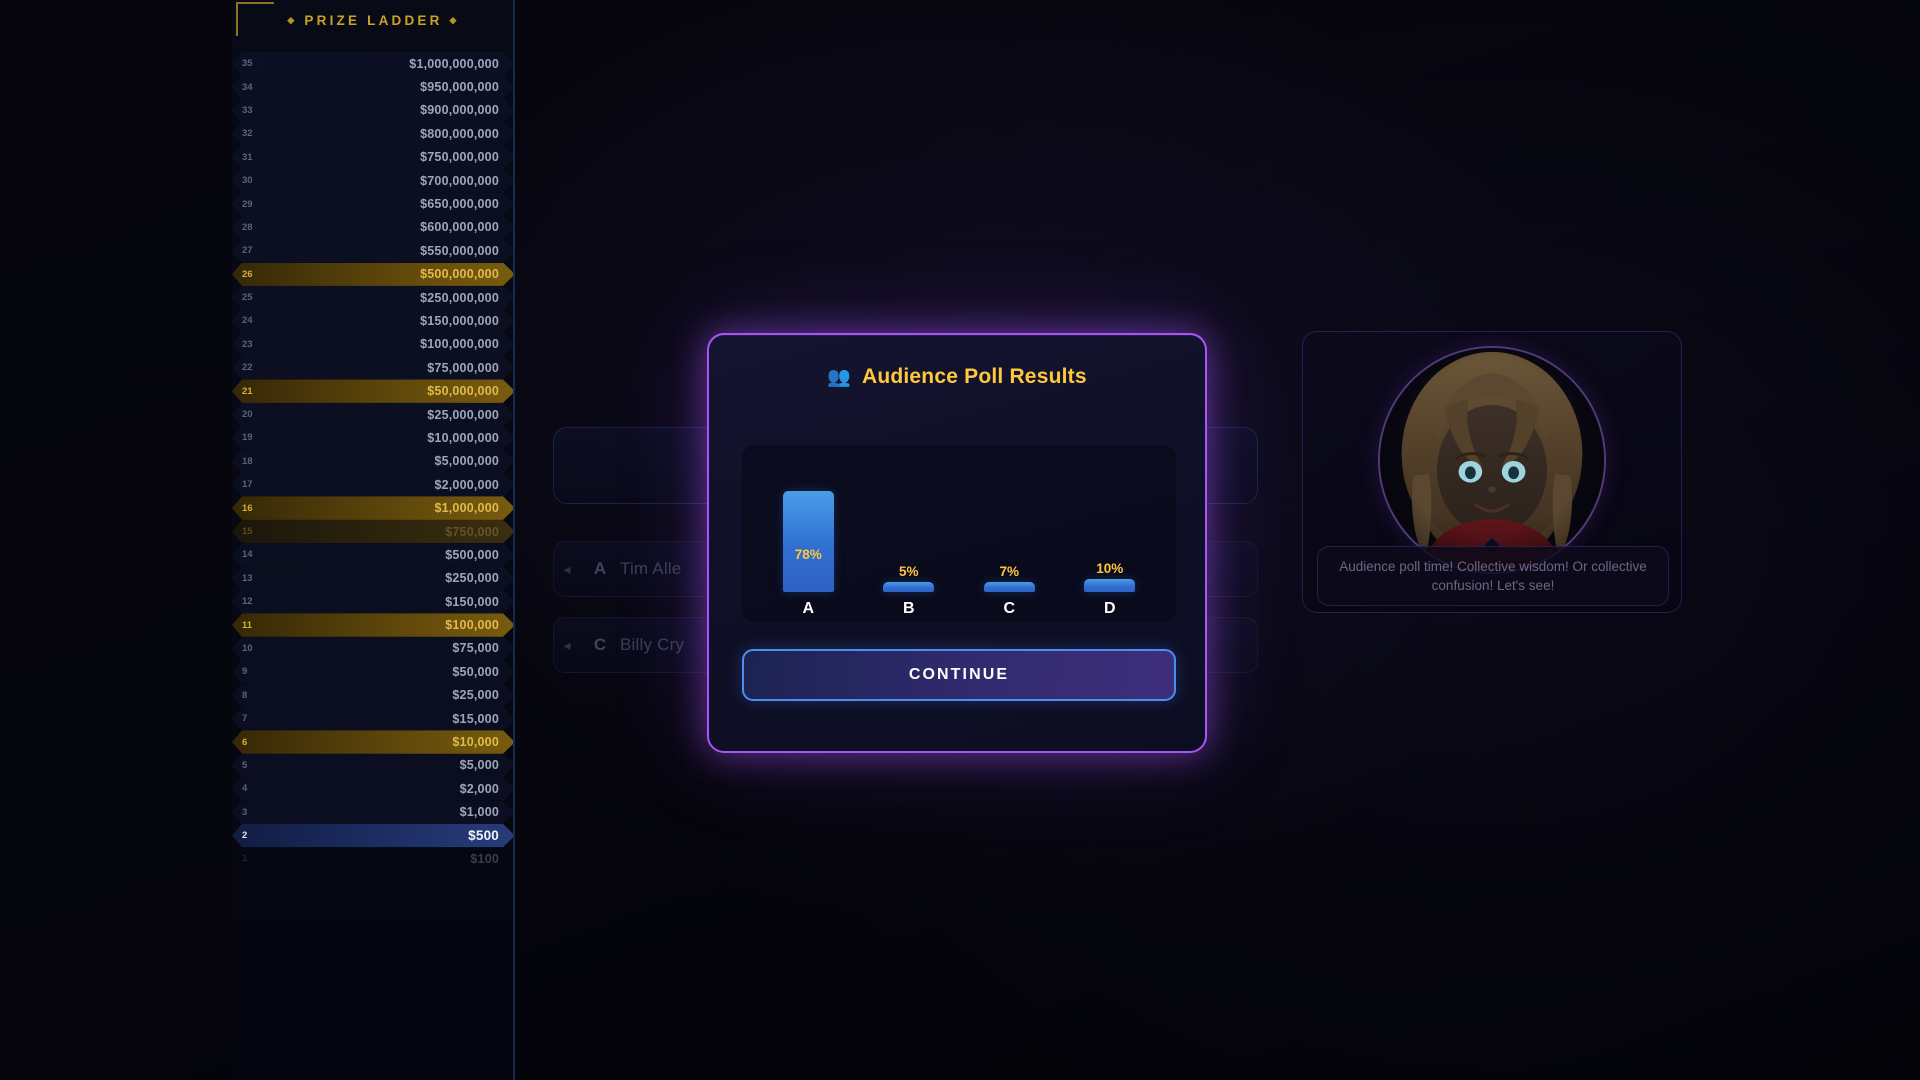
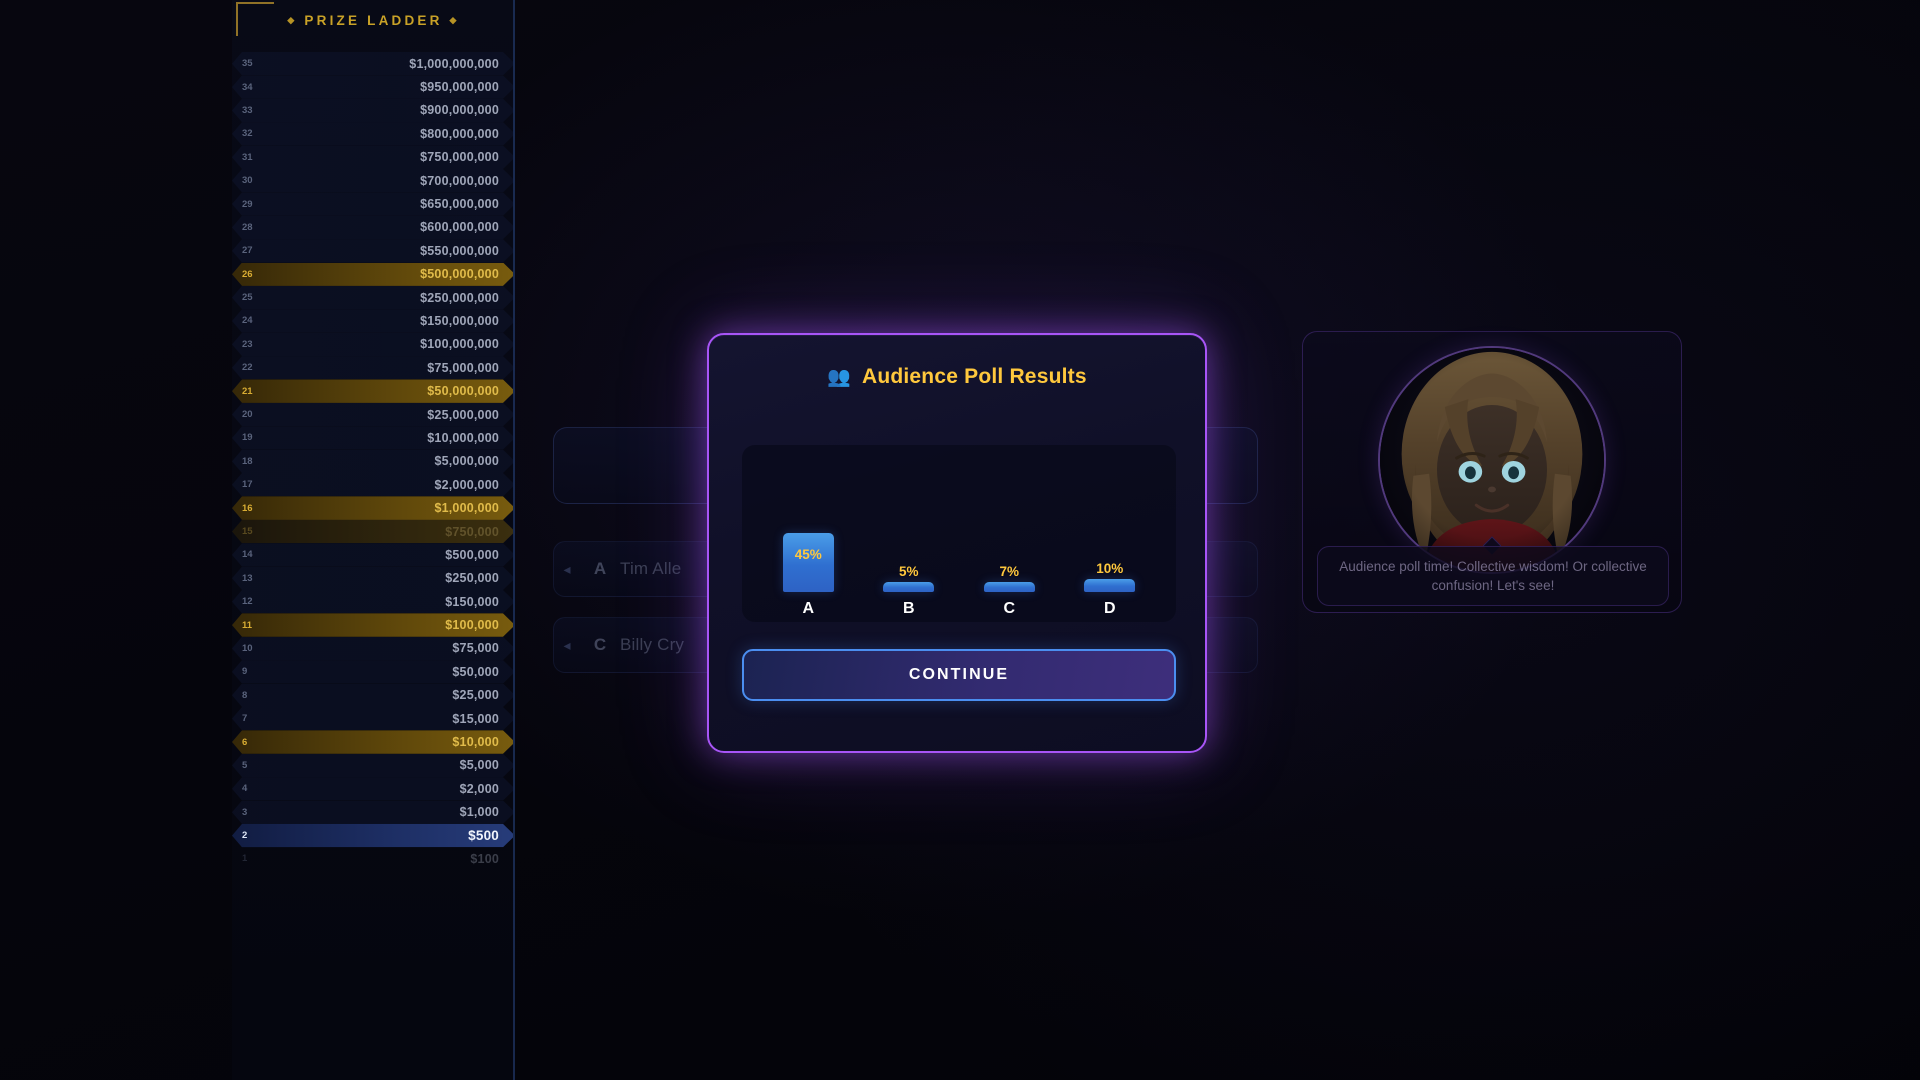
A: 78% -> 45%
